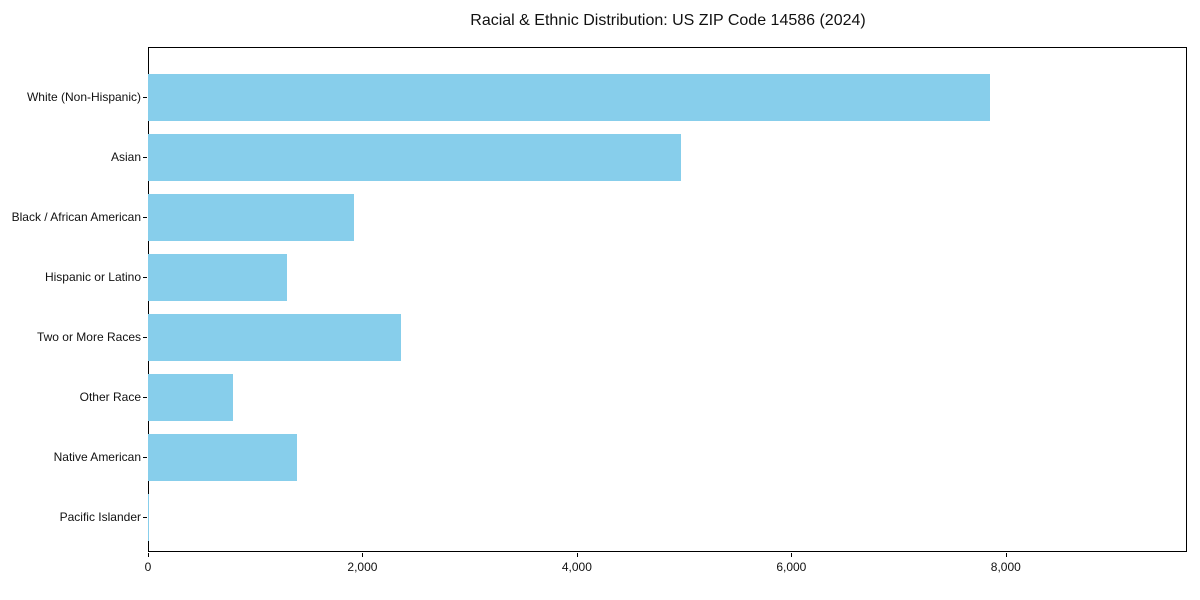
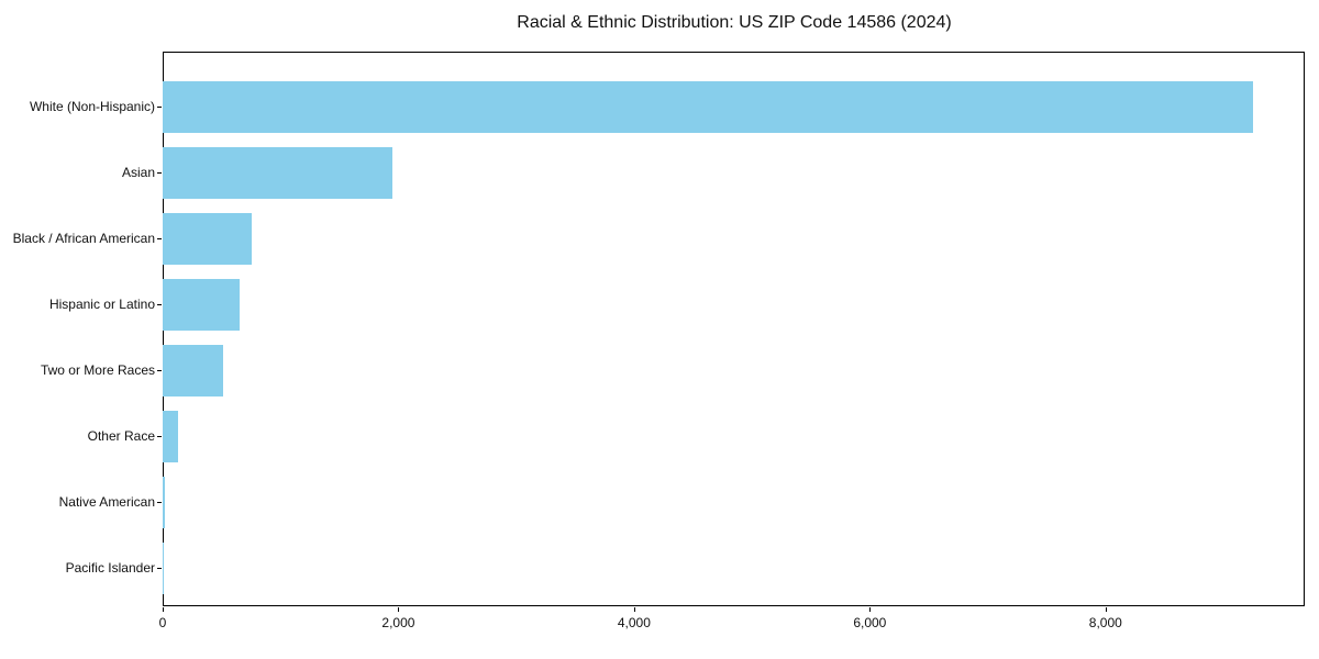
White (Non-Hispanic): 7850 -> 9250
Asian: 4970 -> 1950
Black / African American: 1920 -> 760
Hispanic or Latino: 1300 -> 650
Two or More Races: 2360 -> 520
Other Race: 790 -> 130
Native American: 1390 -> 20
